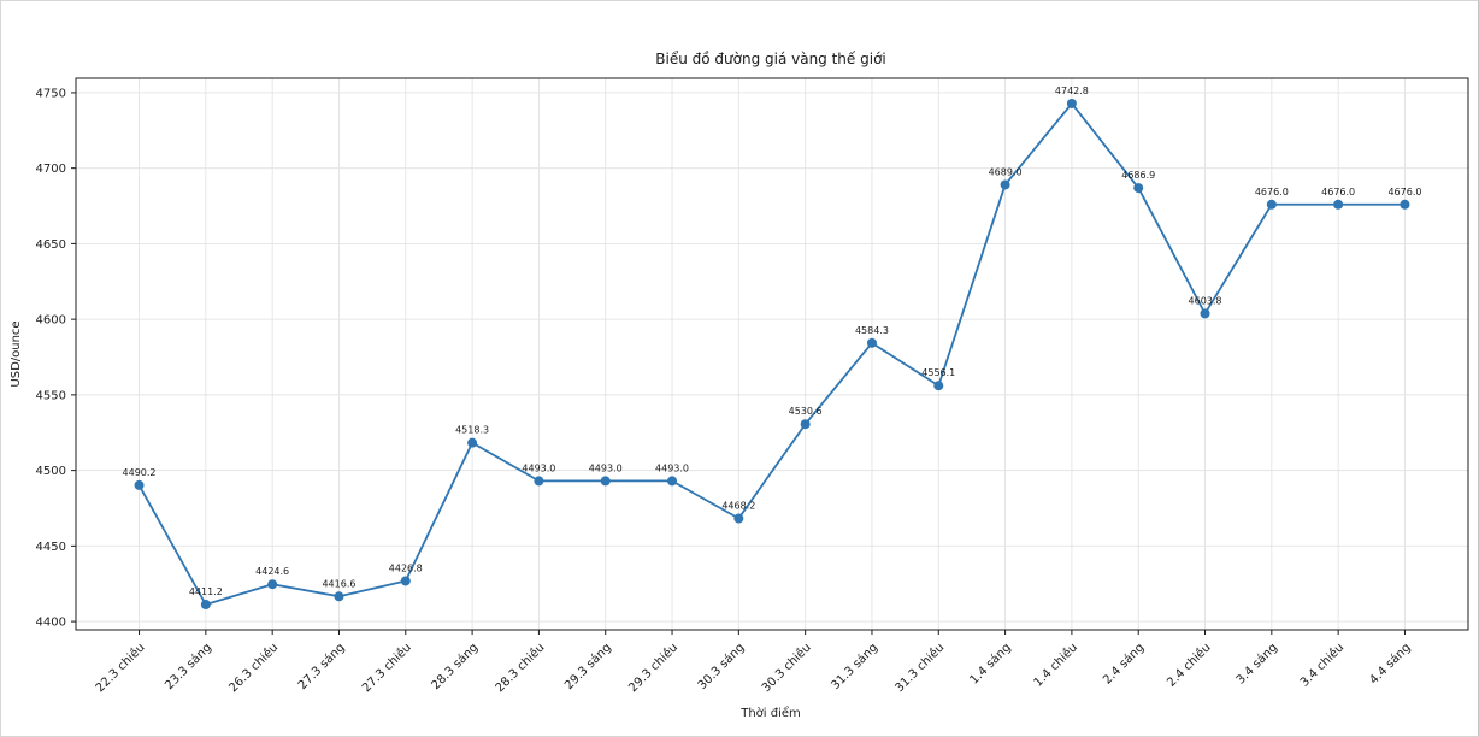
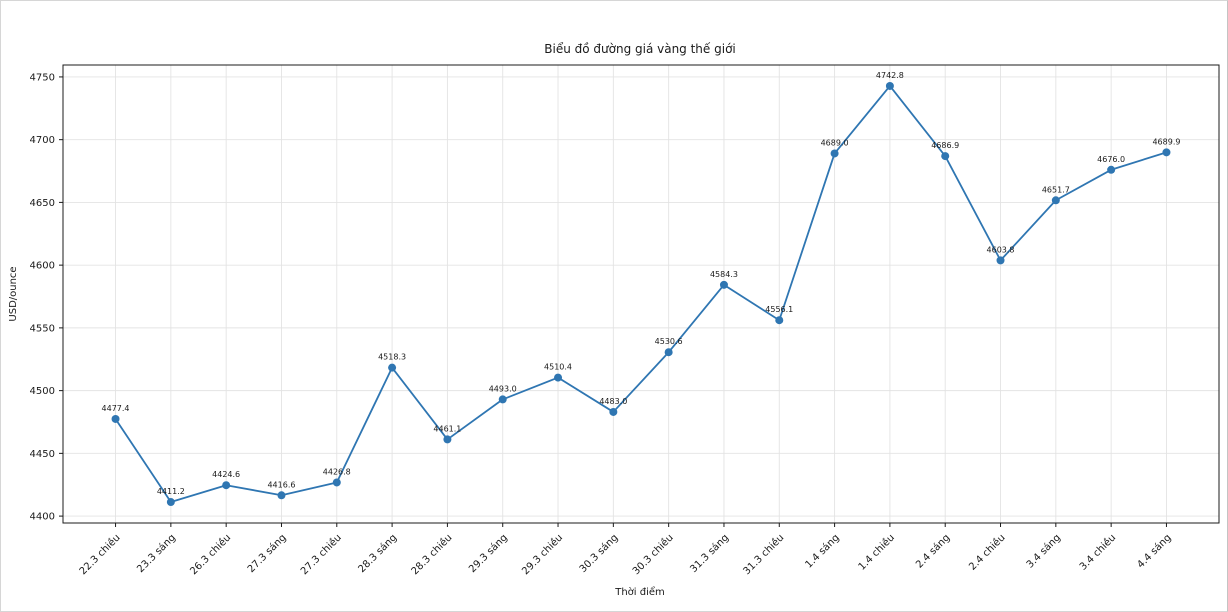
22.3 chiều: 4490.2 -> 4477.4
28.3 chiều: 4493.0 -> 4461.1
29.3 chiều: 4493.0 -> 4510.4
30.3 sáng: 4468.2 -> 4483.0
3.4 sáng: 4676.0 -> 4651.7
4.4 sáng: 4676.0 -> 4689.9
